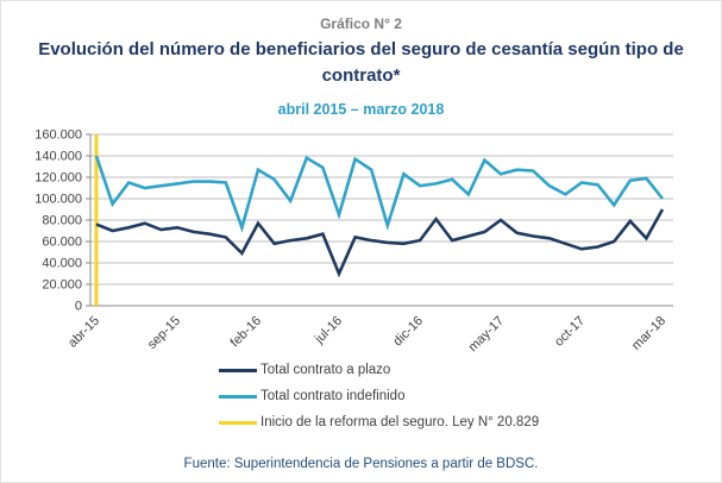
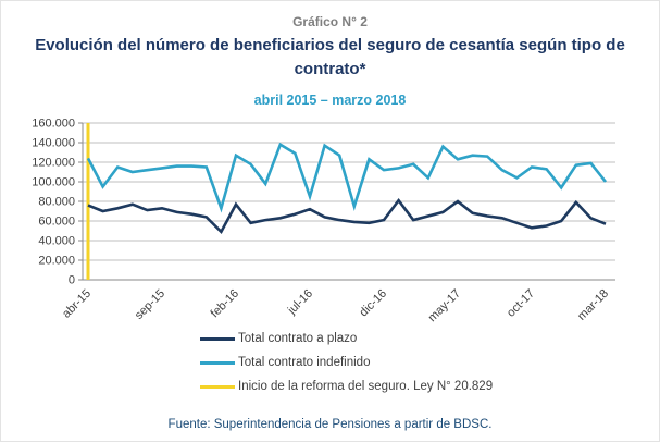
Total contrato indefinido/abr-15: 140000 -> 120000
Total contrato a plazo/jul-16: 30000 -> 70000
Total contrato a plazo/mar-18: 90000 -> 60000
